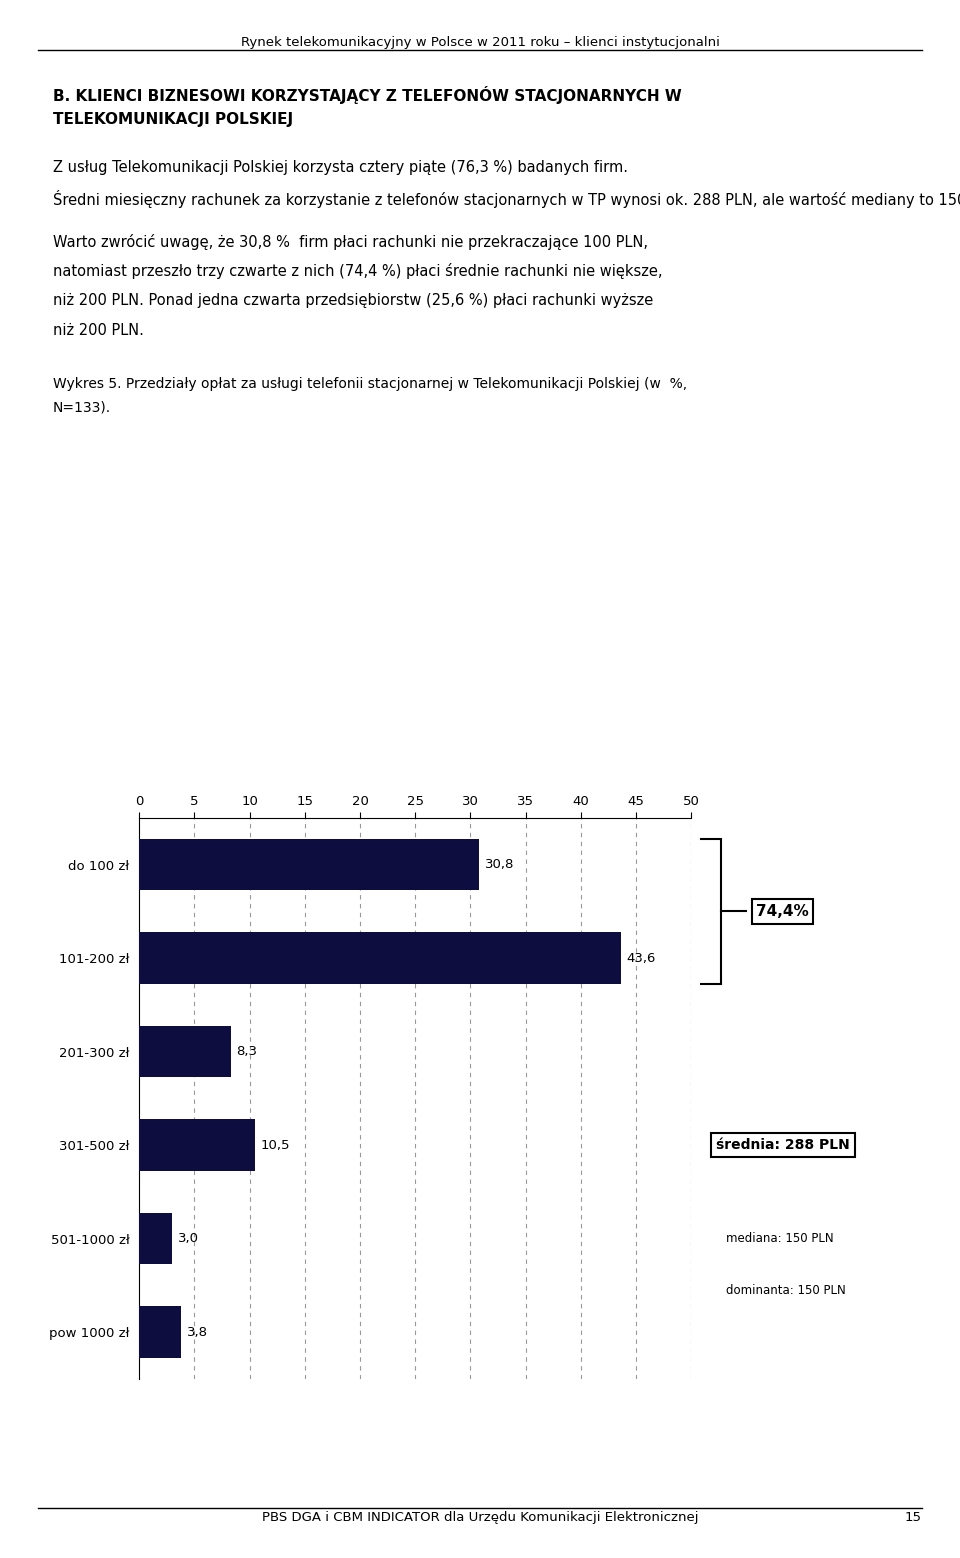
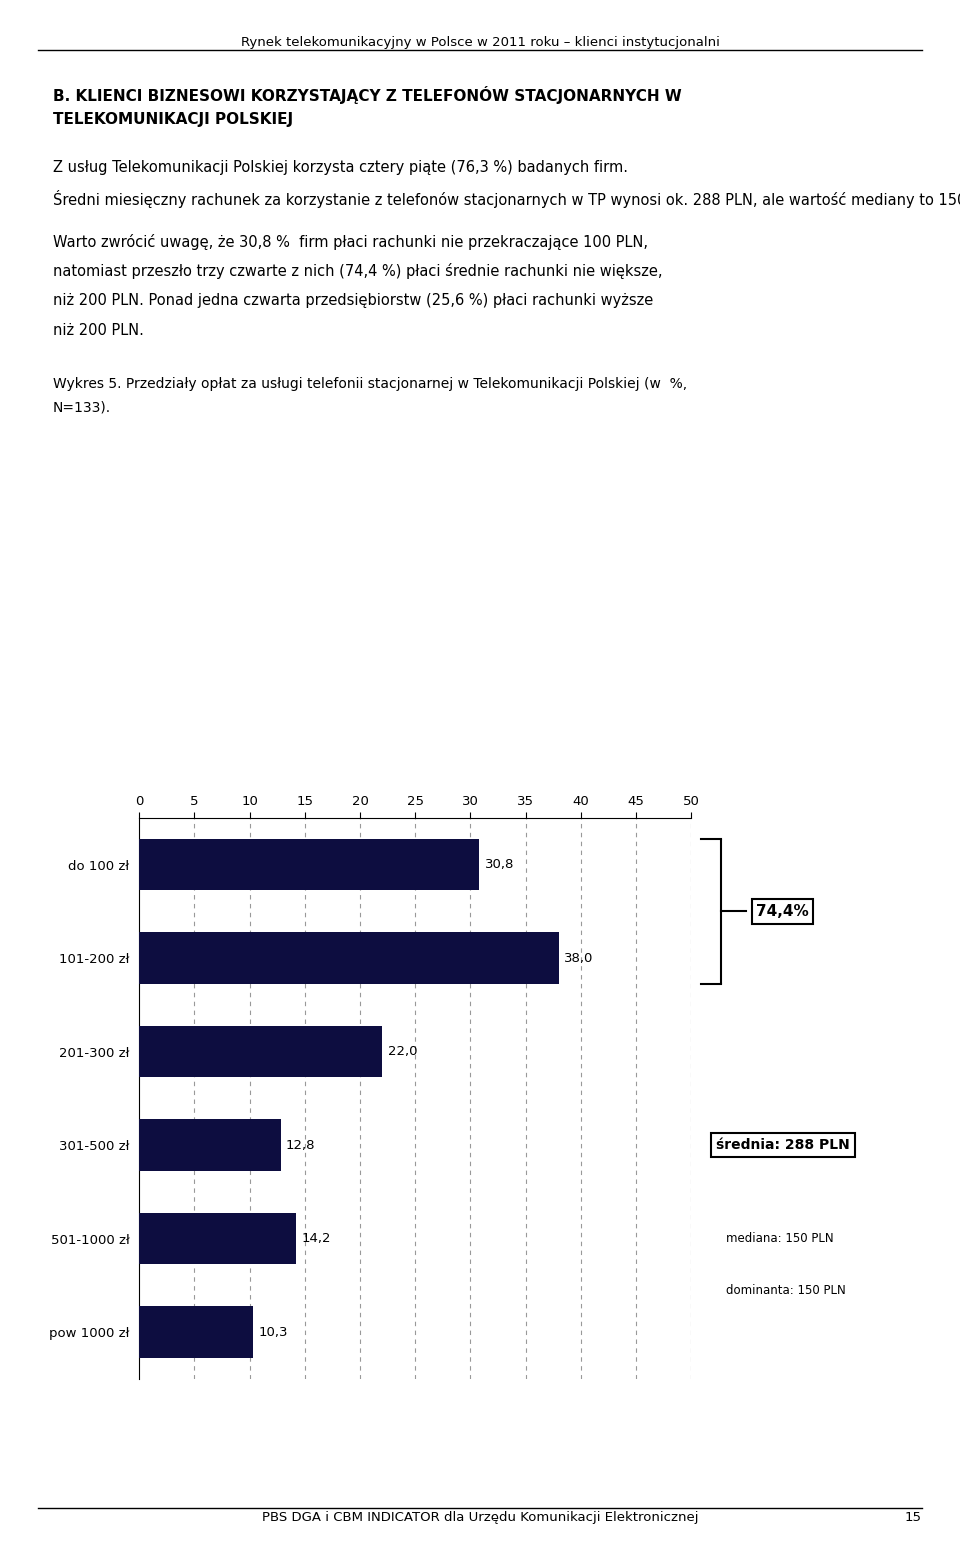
101-200 zł: 43,6 -> 38,0
201-300 zł: 8,3 -> 22,0
301-500 zł: 10,5 -> 12,8
501-1000 zł: 3,0 -> 14,2
pow 1000 zł: 3,8 -> 10,3
